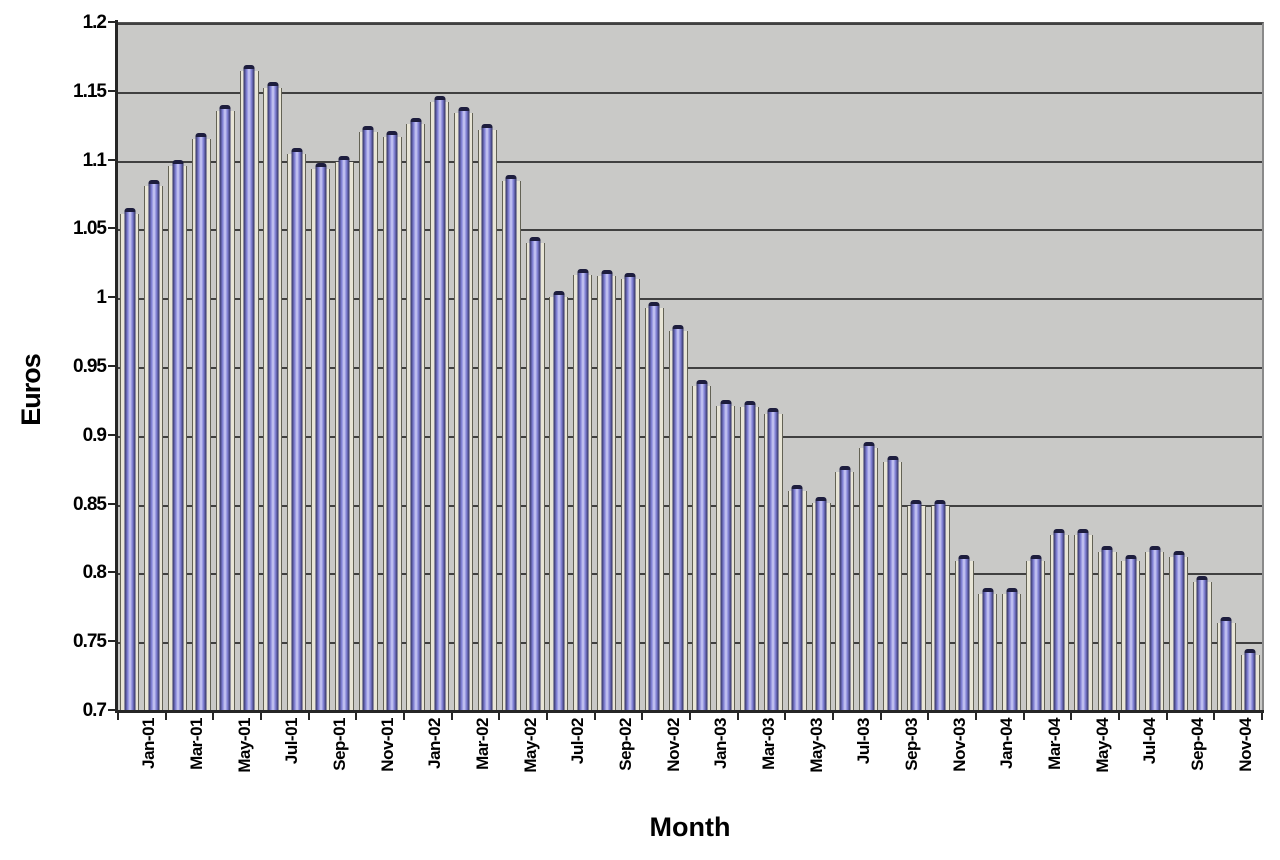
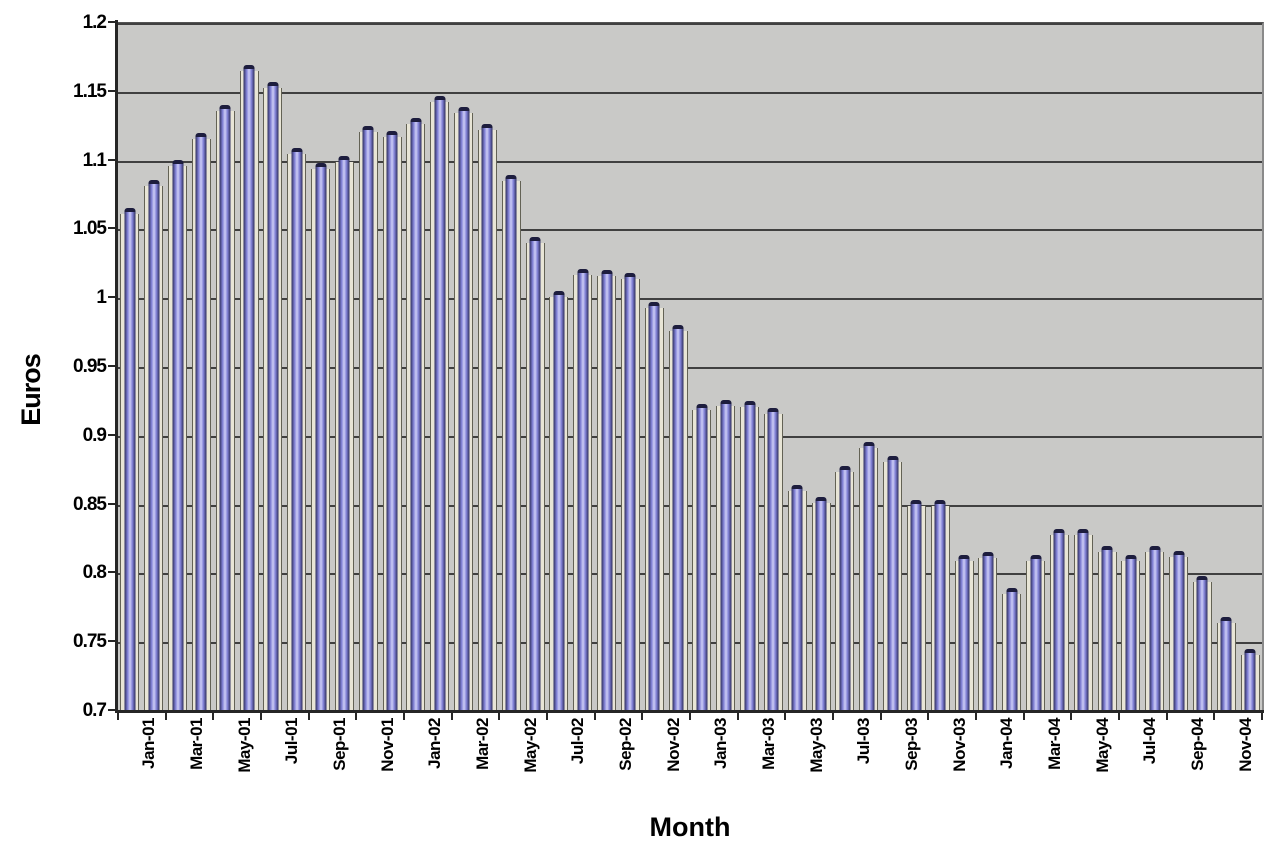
Jan-03: 0.941 -> 0.924
Jan-04: 0.790 -> 0.816
